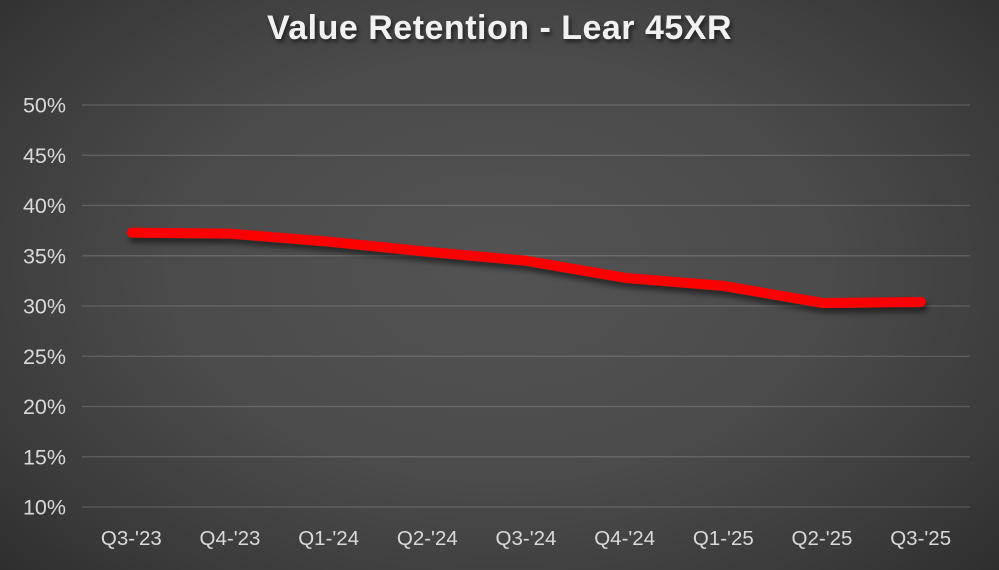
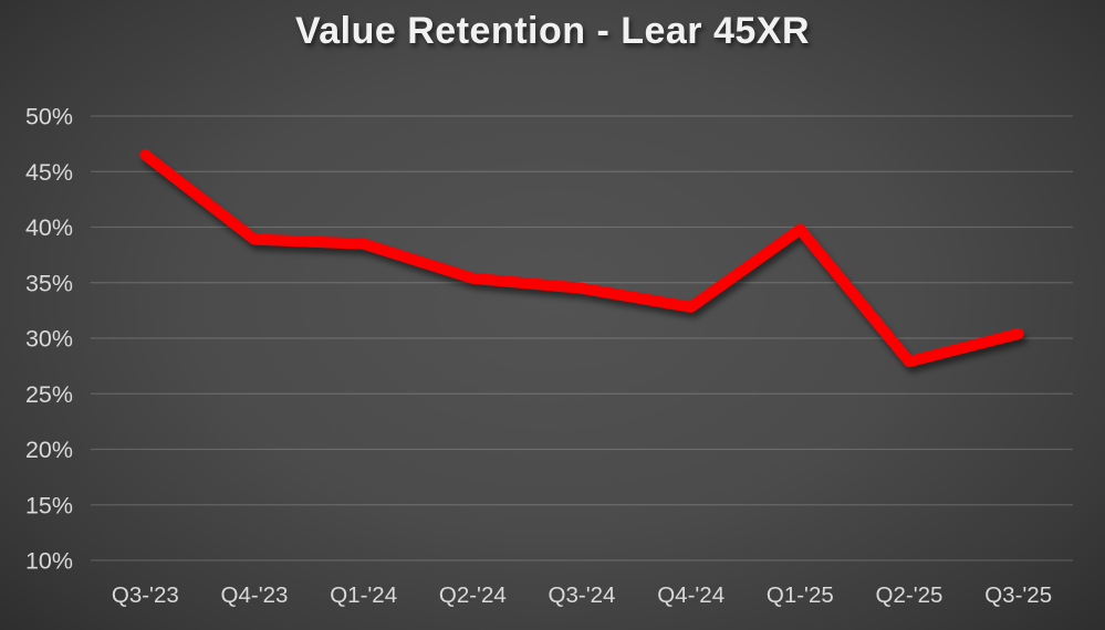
Q3-'23: 37.3% -> 46.5%
Q4-'23: 37.2% -> 38.9%
Q1-'24: 36.4% -> 38.5%
Q1-'25: 32.0% -> 39.8%
Q2-'25: 30.3% -> 27.9%
